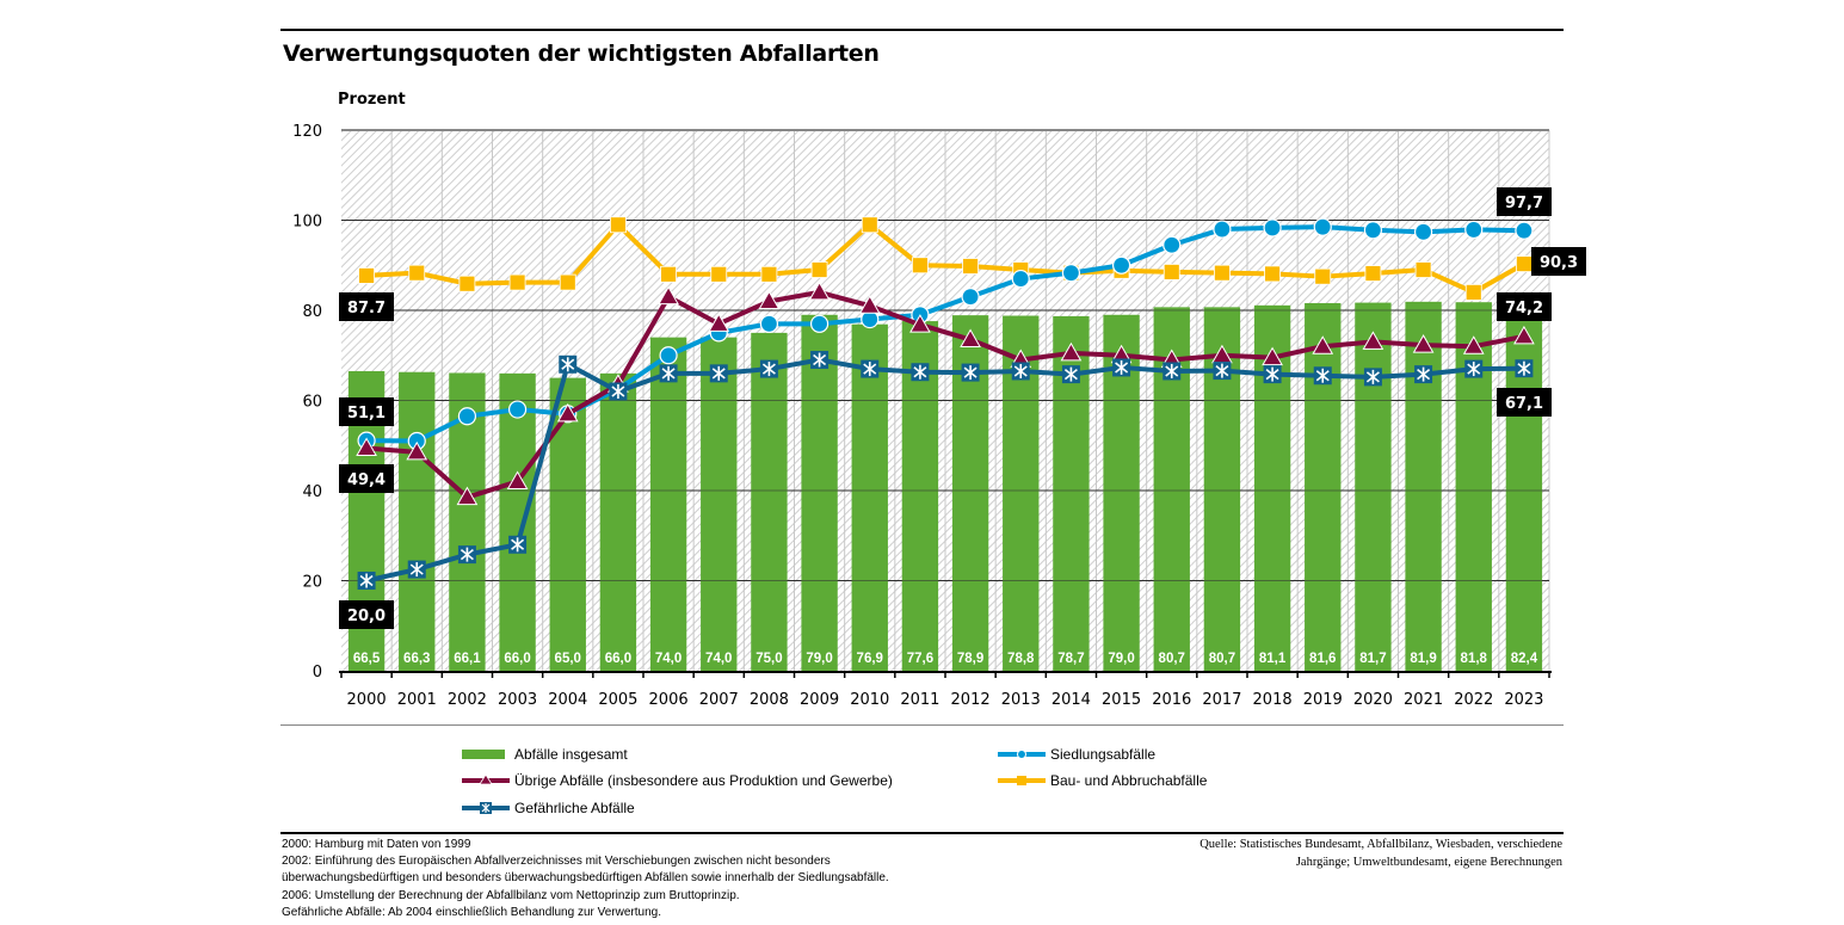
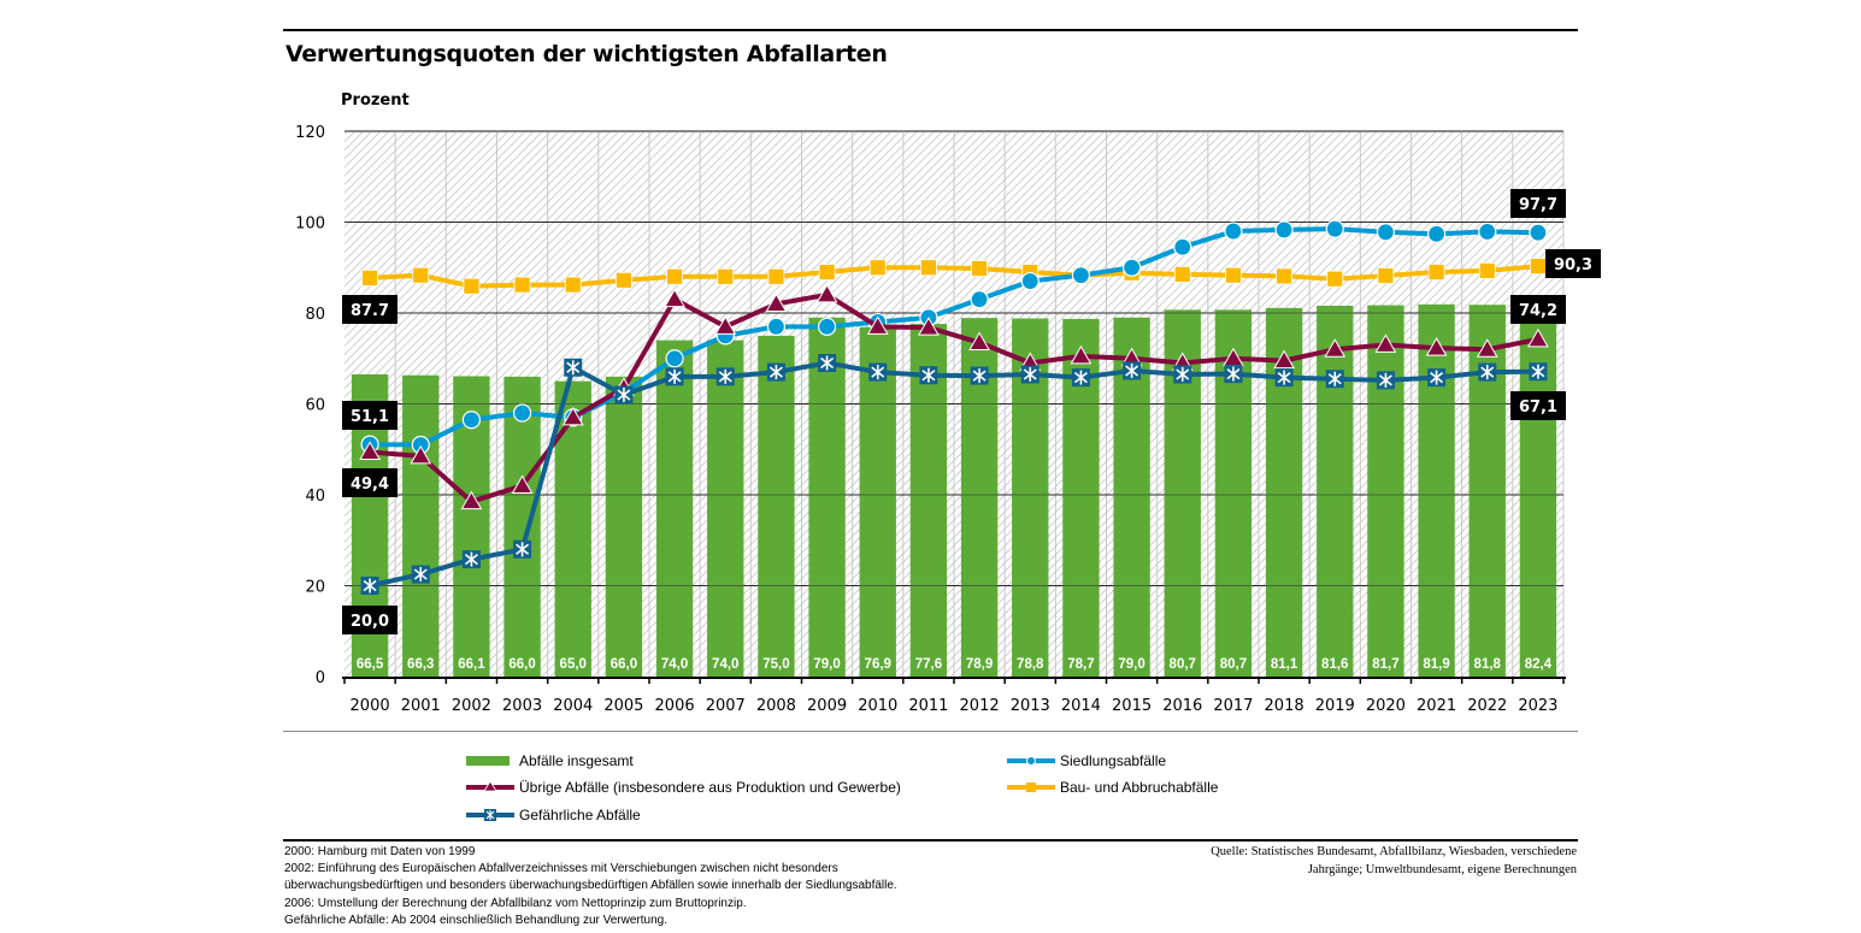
Bau- und Abbruchabfälle/2005: 99 -> 87
Bau- und Abbruchabfälle/2010: 99 -> 90
Übrige Abfälle (insbesondere aus Produktion und Gewerbe)/2010: 81 -> 77
Bau- und Abbruchabfälle/2022: 84 -> 89
